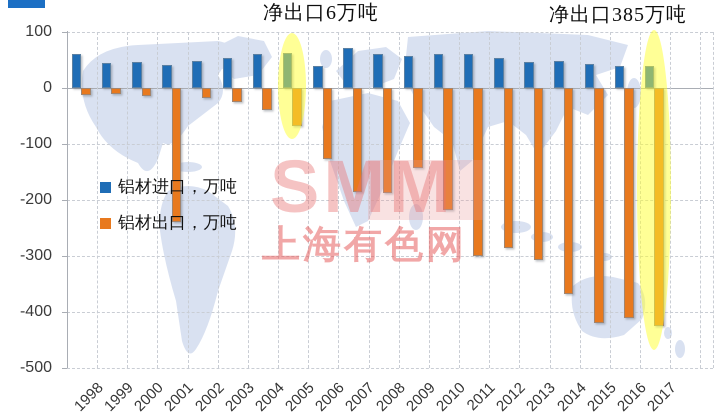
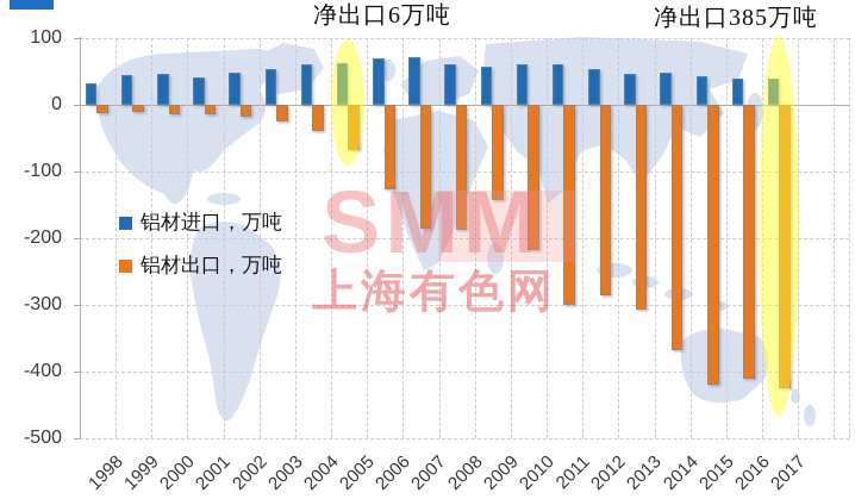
铝材进口，万吨/1998: 60 -> 30
铝材出口，万吨/2001: -240 -> -20
铝材进口，万吨/2006: 40 -> 70
